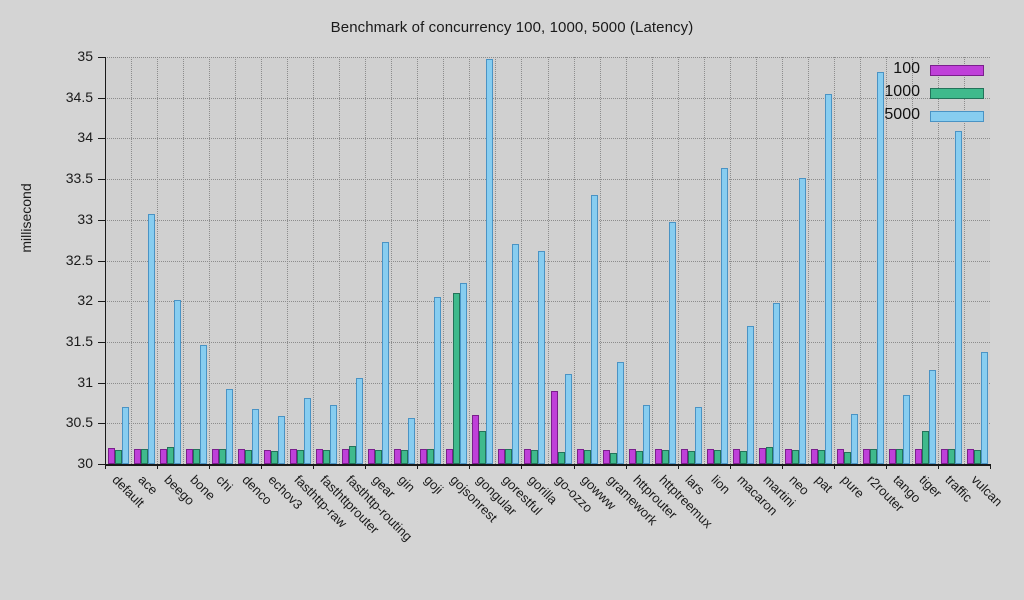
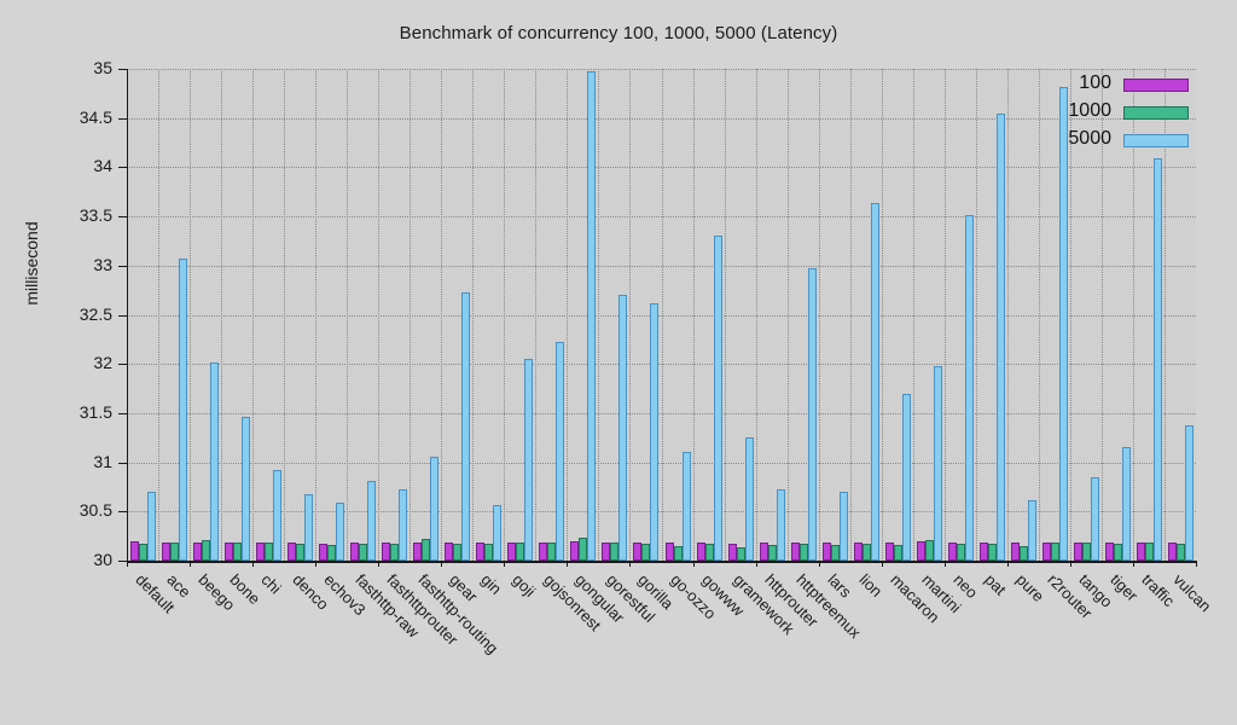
1000/gojsonrest: 32.1 -> 30.2
100/gongular: 30.6 -> 30.2
1000/gongular: 30.4 -> 30.2
100/go-ozzo: 30.9 -> 30.2
1000/tiger: 30.4 -> 30.2
